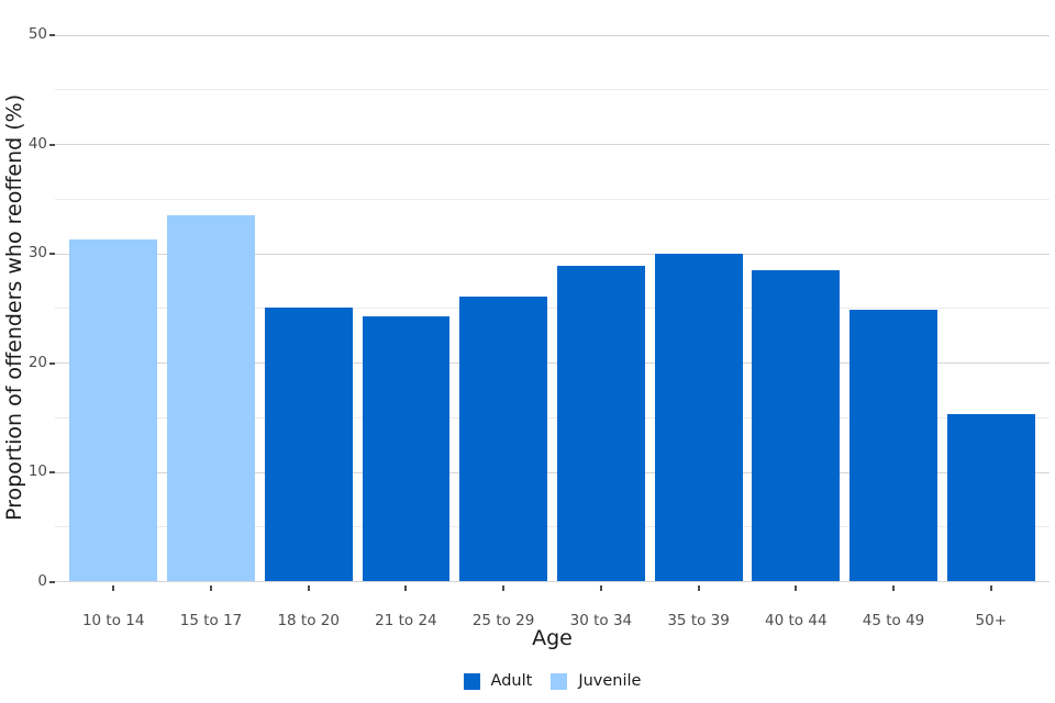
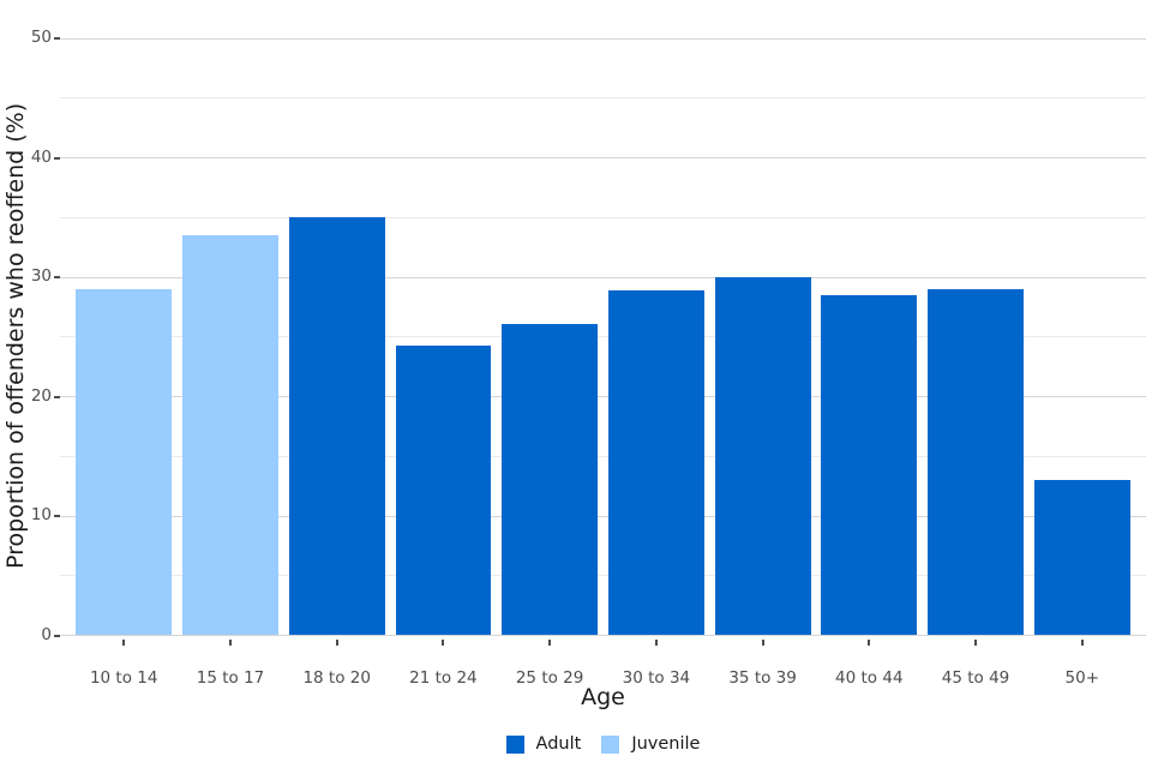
Juvenile/10 to 14: 31 -> 29
Adult/18 to 20: 25 -> 35
Adult/45 to 49: 25 -> 29
Adult/50+: 15 -> 13
